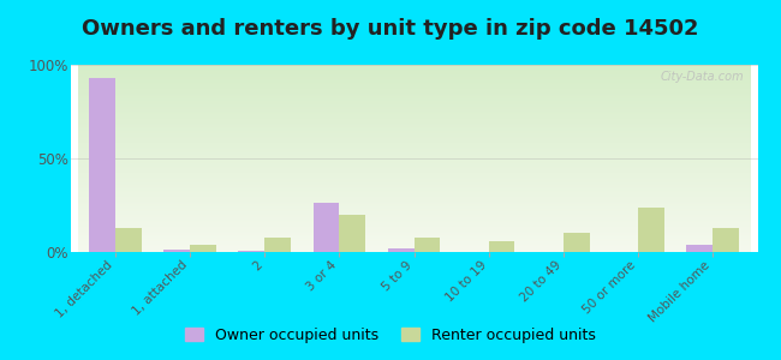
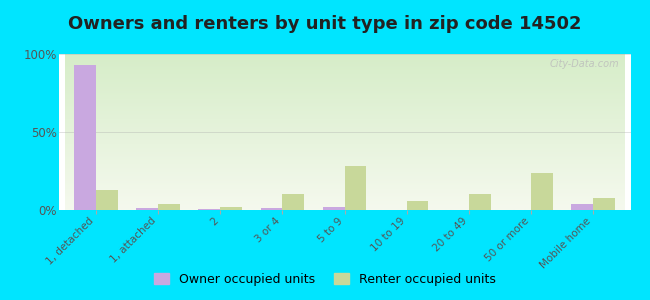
Renter occupied units/2: 8% -> 2%
Owner occupied units/3 or 4: 26% -> 1%
Renter occupied units/3 or 4: 20% -> 10%
Renter occupied units/5 to 9: 8% -> 28%
Renter occupied units/Mobile home: 13% -> 8%
